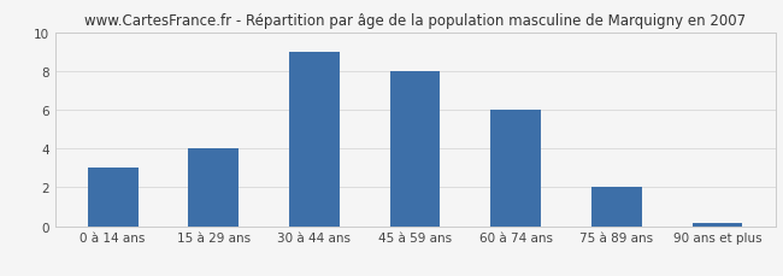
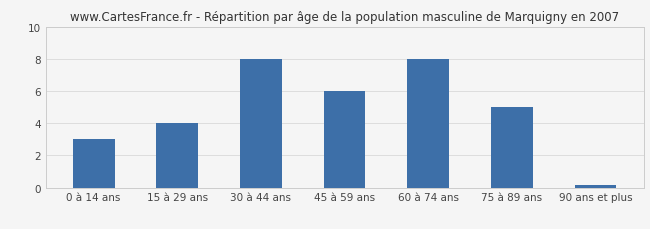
30 à 44 ans: 9.0 -> 8.0
45 à 59 ans: 8.0 -> 6.0
60 à 74 ans: 6.0 -> 8.0
75 à 89 ans: 2.0 -> 5.0
